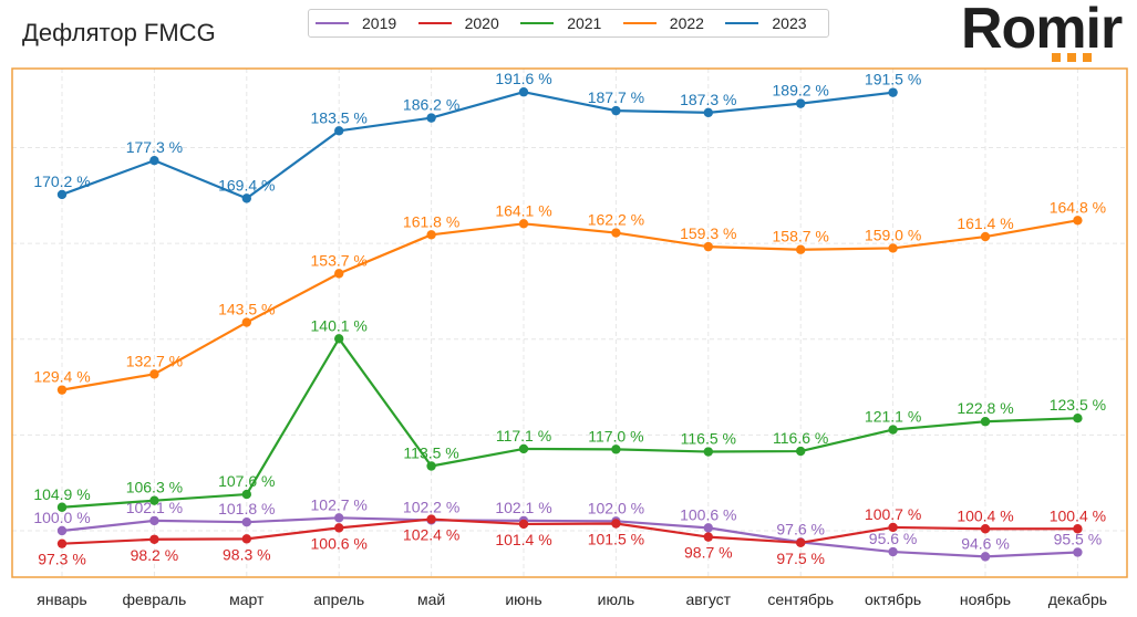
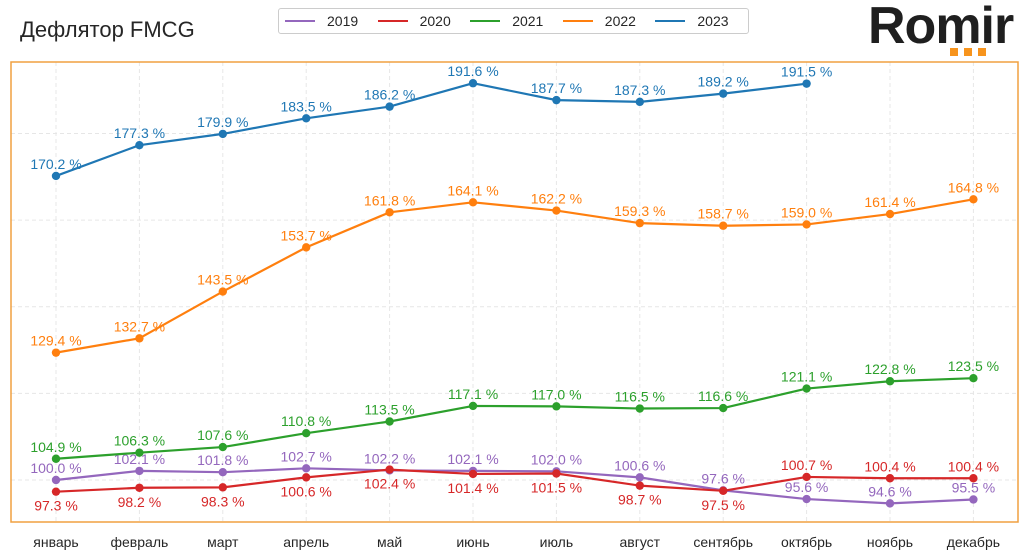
2023/март: 169.4 -> 179.9
2021/апрель: 140.1 -> 110.8
